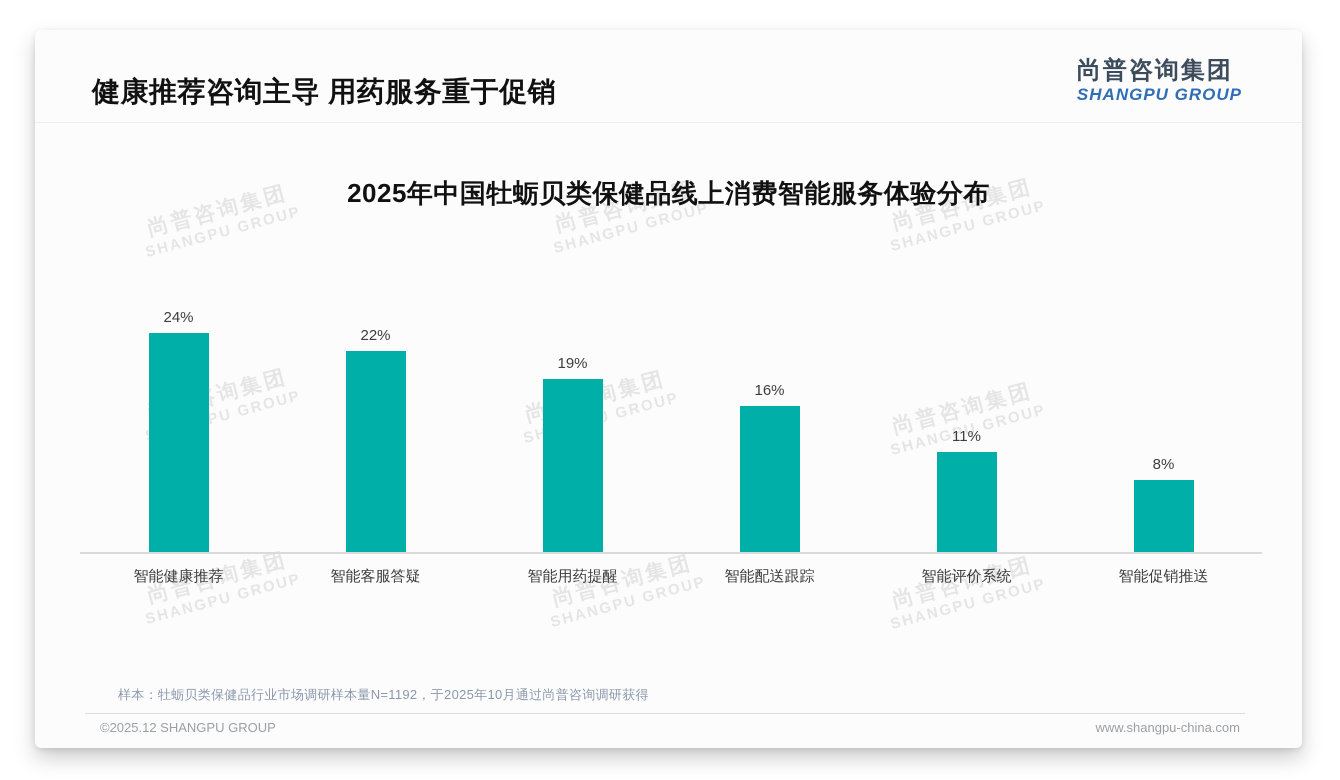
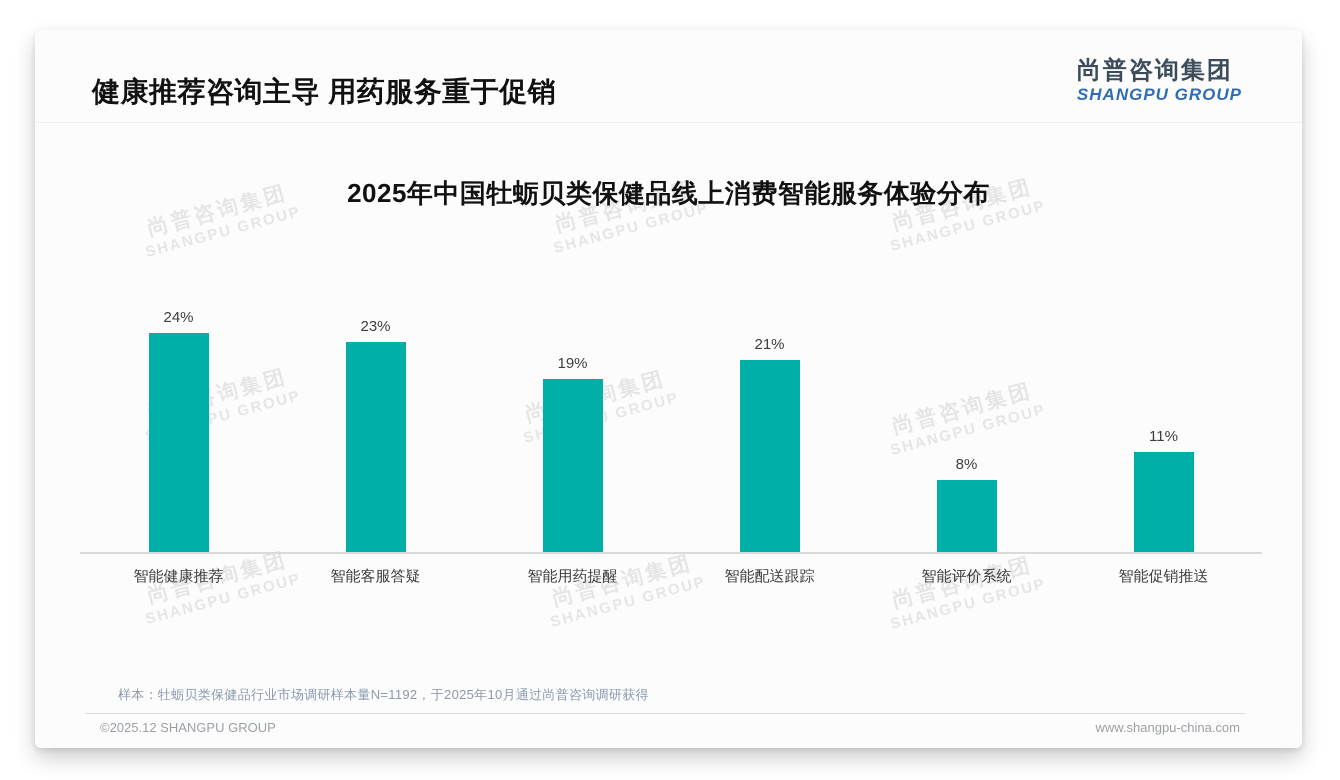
智能客服答疑: 22% -> 23%
智能配送跟踪: 16% -> 21%
智能评价系统: 11% -> 8%
智能促销推送: 8% -> 11%
